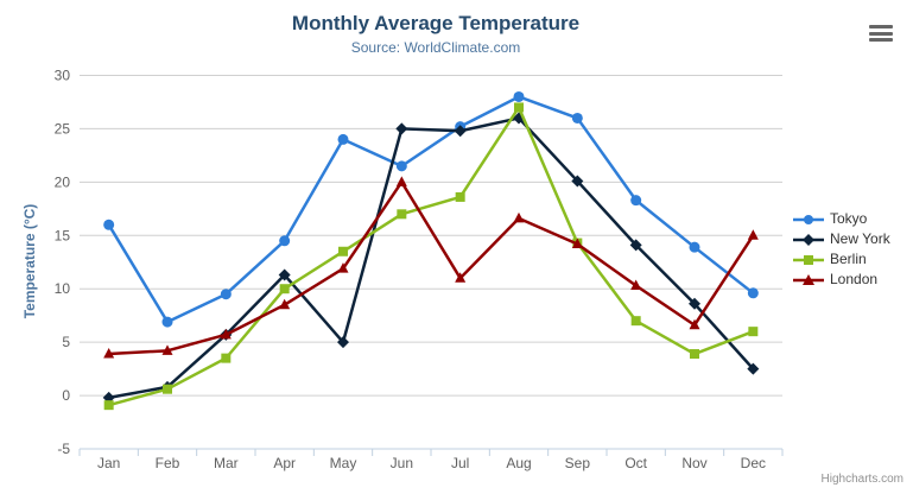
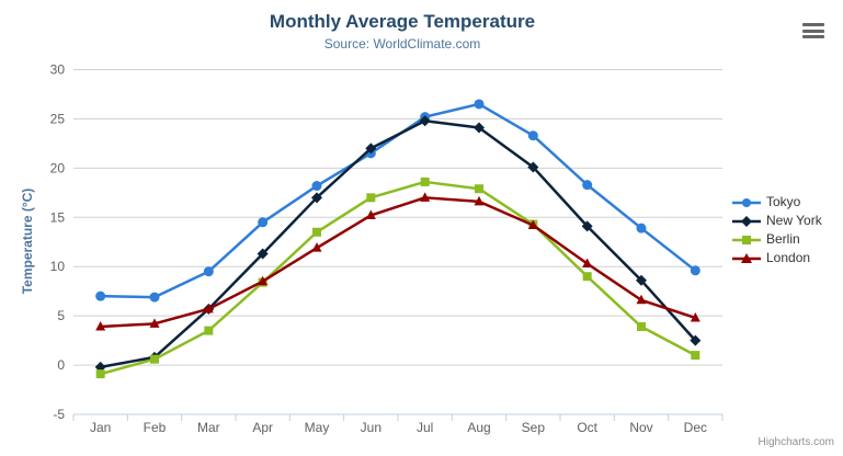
Tokyo/Jan: 16 -> 7
Berlin/Apr: 10 -> 8
Tokyo/May: 24 -> 18
New York/May: 5 -> 17
New York/Jun: 25 -> 22
London/Jun: 20 -> 15
London/Jul: 11 -> 17
Tokyo/Aug: 28 -> 26
New York/Aug: 26 -> 24
Berlin/Aug: 27 -> 18
Tokyo/Sep: 26 -> 23
Berlin/Oct: 7 -> 9
Berlin/Dec: 6 -> 1
London/Dec: 15 -> 5
